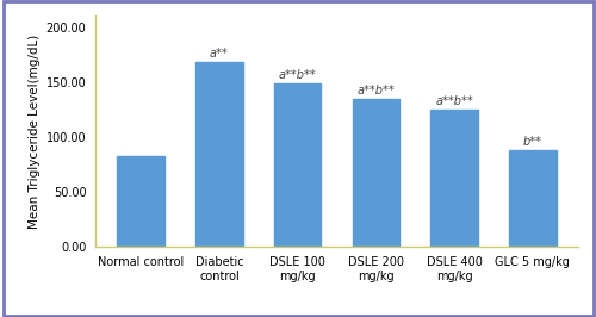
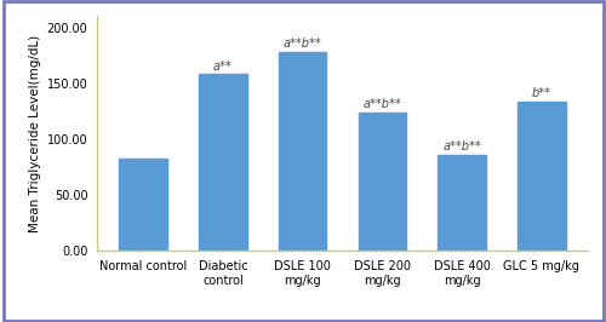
Diabetic control: 168 -> 158
DSLE 100 mg/kg: 149 -> 178
DSLE 200 mg/kg: 135 -> 124
DSLE 400 mg/kg: 125 -> 86
GLC 5 mg/kg: 88 -> 134
